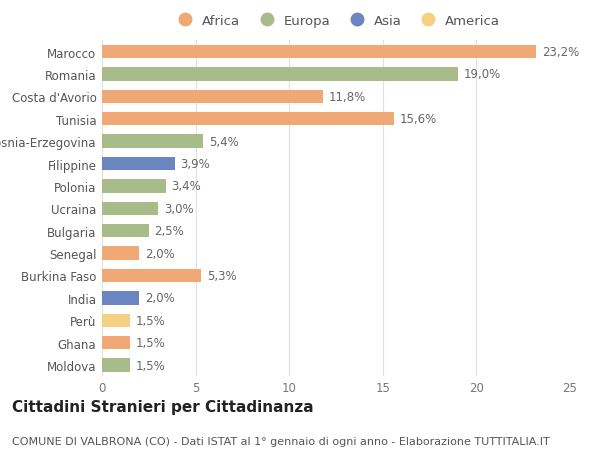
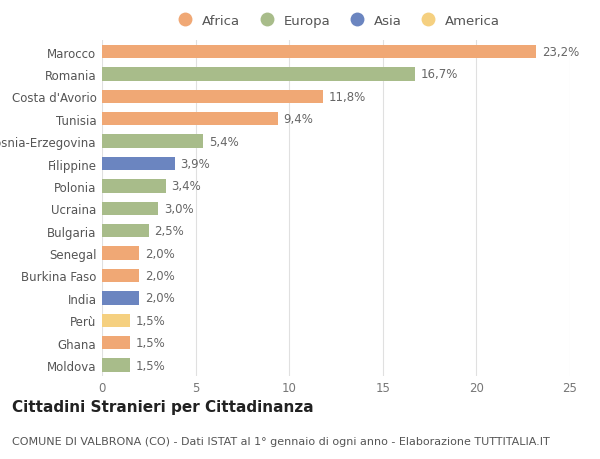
Romania: 19,0% -> 16,7%
Tunisia: 15,6% -> 9,4%
Burkina Faso: 5,3% -> 2,0%
